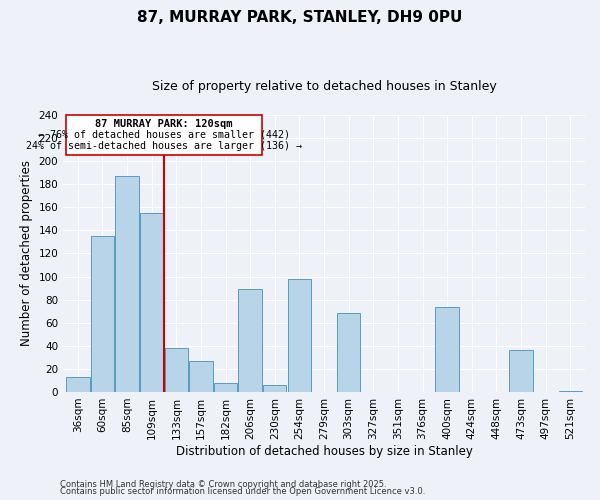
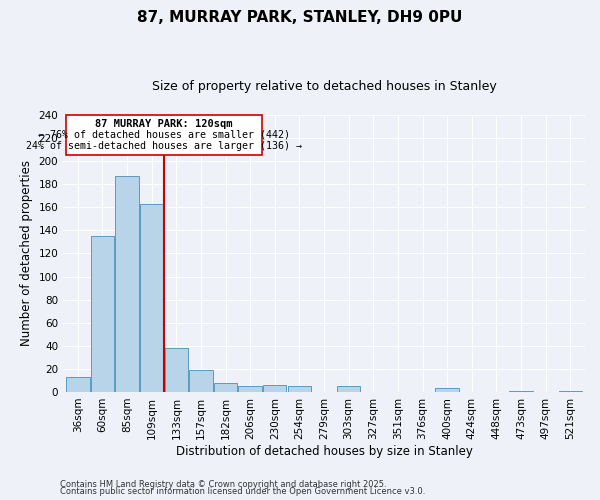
109sqm: 155 -> 163
157sqm: 27 -> 19
206sqm: 89 -> 5
254sqm: 98 -> 5
303sqm: 68 -> 5
400sqm: 74 -> 3
473sqm: 36 -> 1
